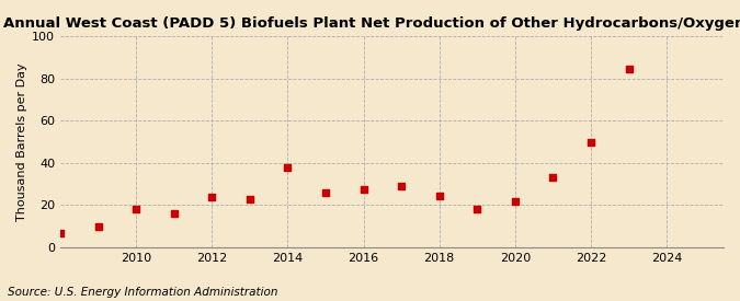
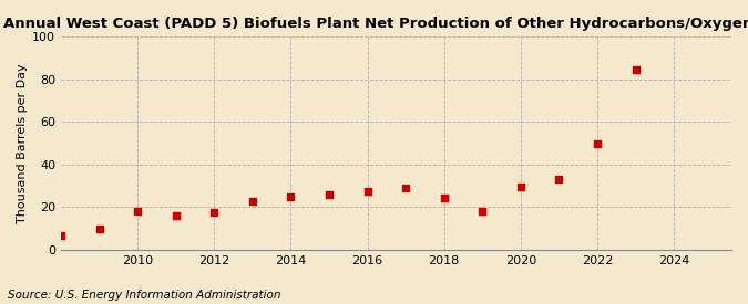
2012: 24 -> 18
2014: 38 -> 25
2020: 22 -> 30
